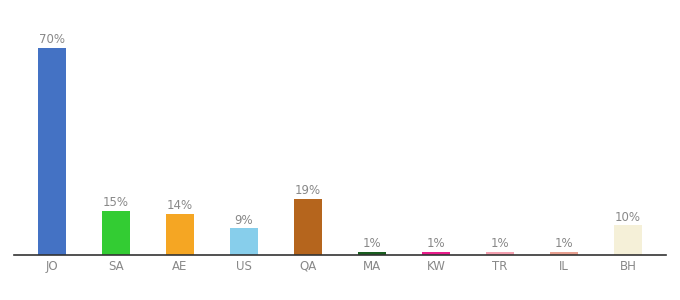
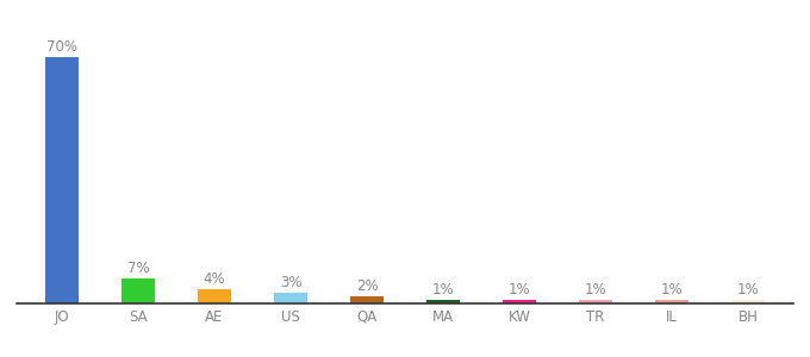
SA: 15% -> 7%
AE: 14% -> 4%
US: 9% -> 3%
QA: 19% -> 2%
BH: 10% -> 1%
